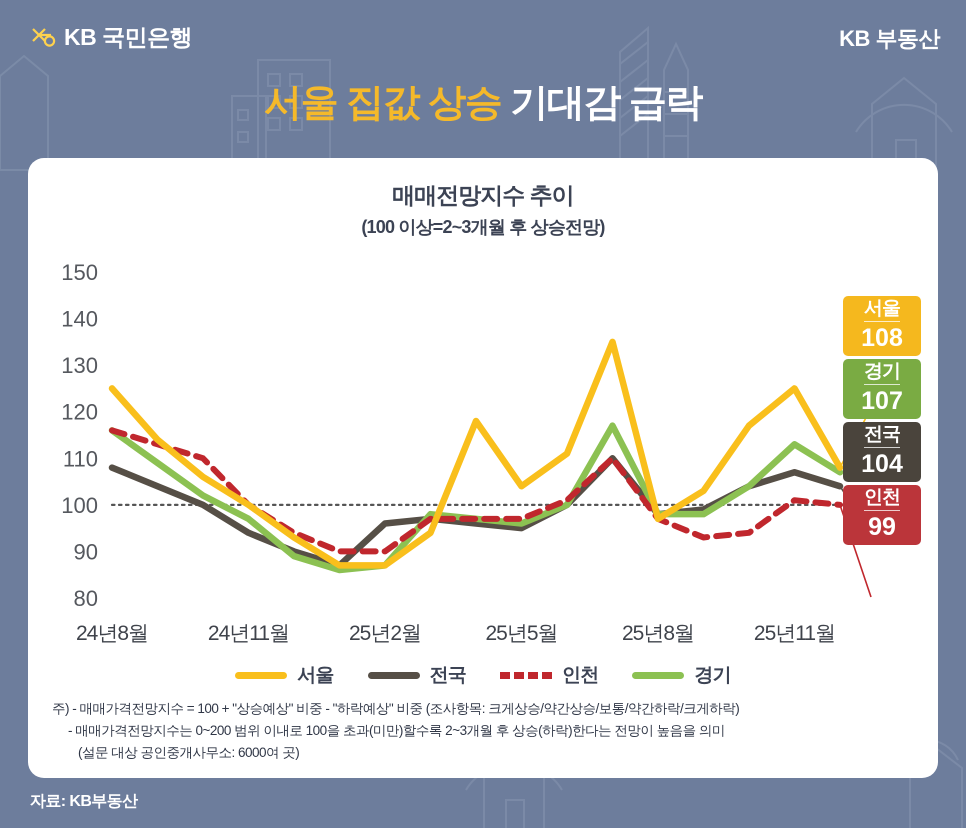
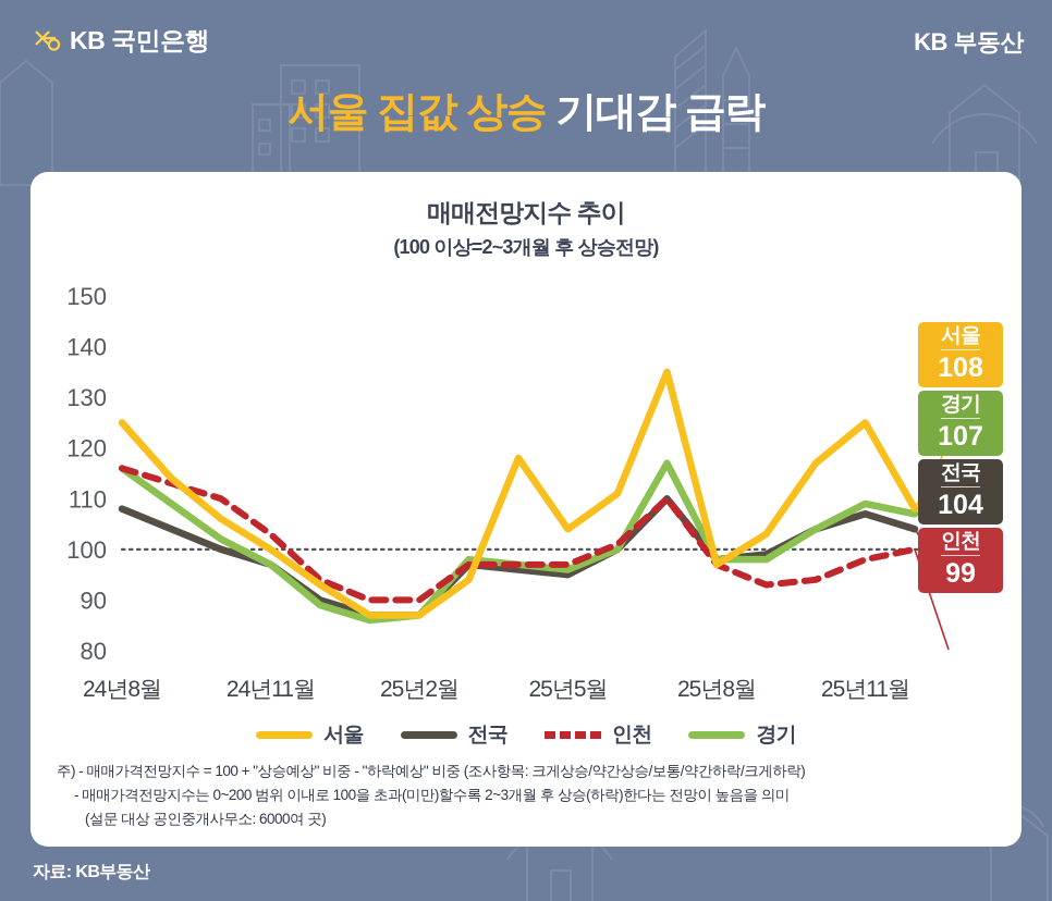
전국/24년11월: 94 -> 97
인천/24년11월: 100 -> 103
전국/25년2월: 96 -> 87
경기/25년11월: 113 -> 109
인천/25년11월: 101 -> 98
